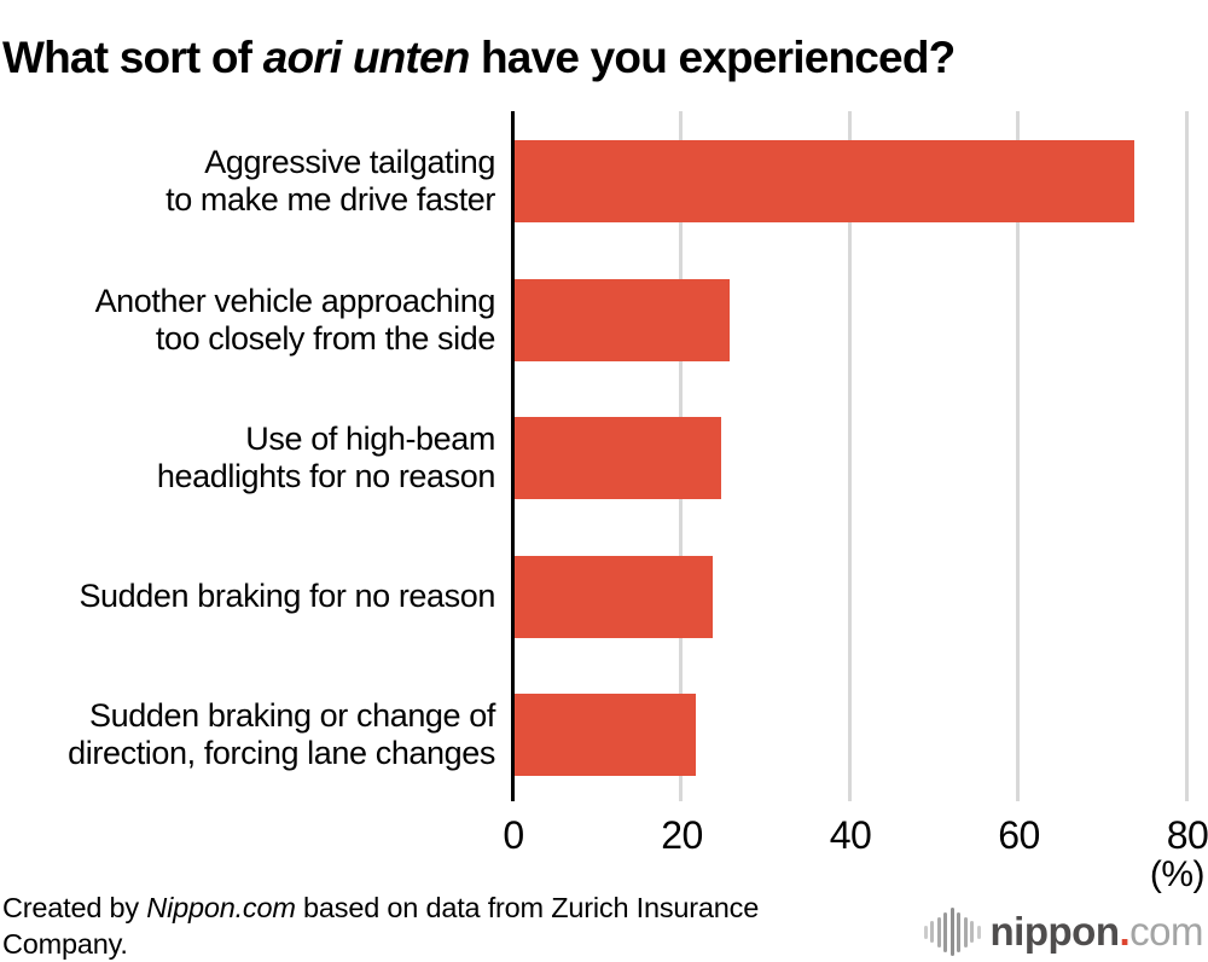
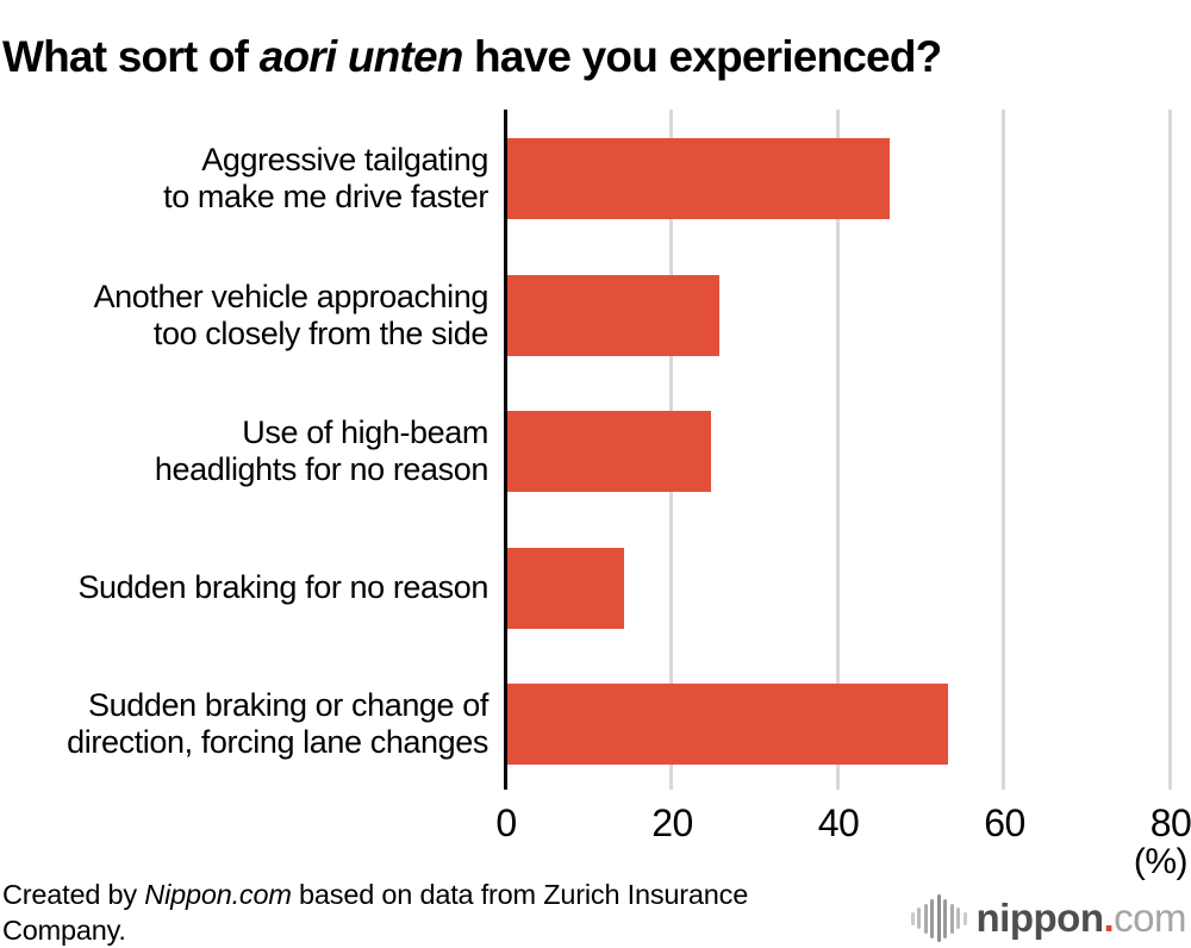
Aggressive tailgating to make me drive faster: 74 -> 46
Sudden braking for no reason: 24 -> 14
Sudden braking or change of direction, forcing lane changes: 22 -> 53
